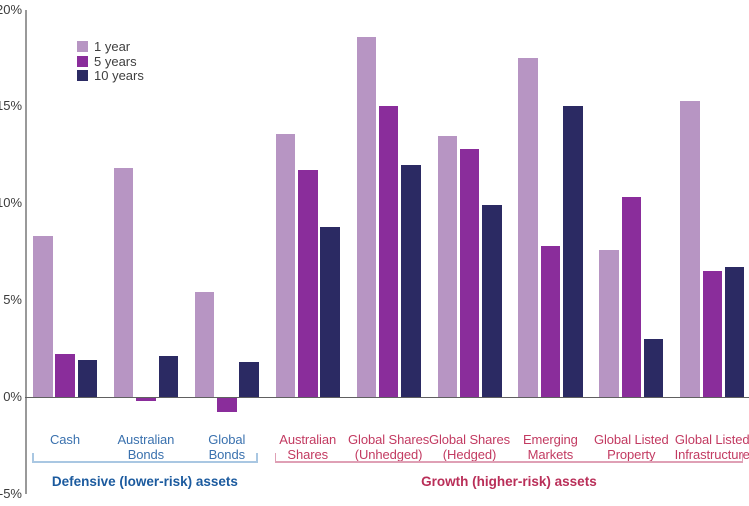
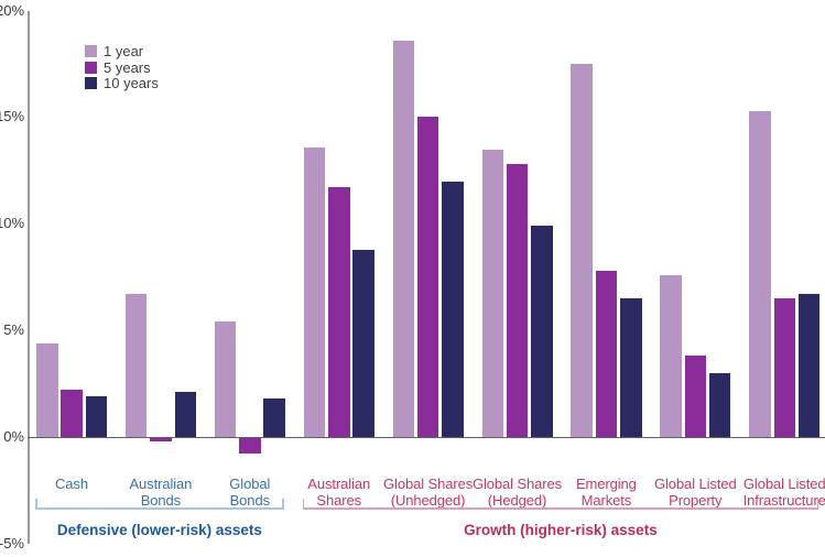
1 year/Cash: 8.3% -> 4.4%
1 year/Australian Bonds: 11.8% -> 6.7%
10 years/Emerging Markets: 15.0% -> 6.5%
5 years/Global Listed Property: 10.3% -> 3.8%
